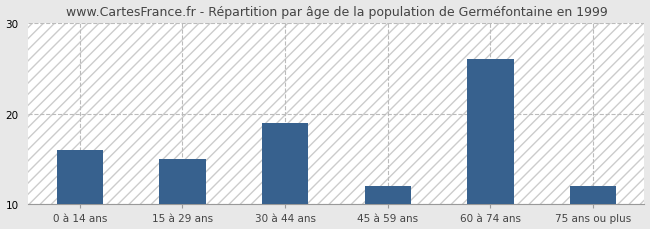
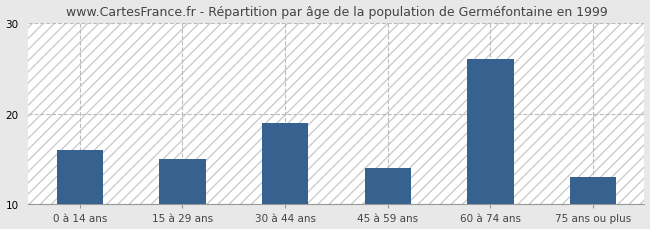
45 à 59 ans: 12 -> 14
75 ans ou plus: 12 -> 13
